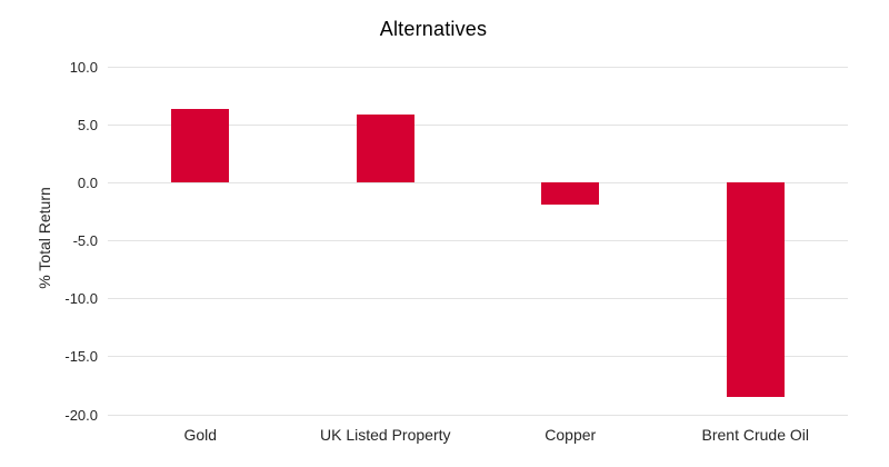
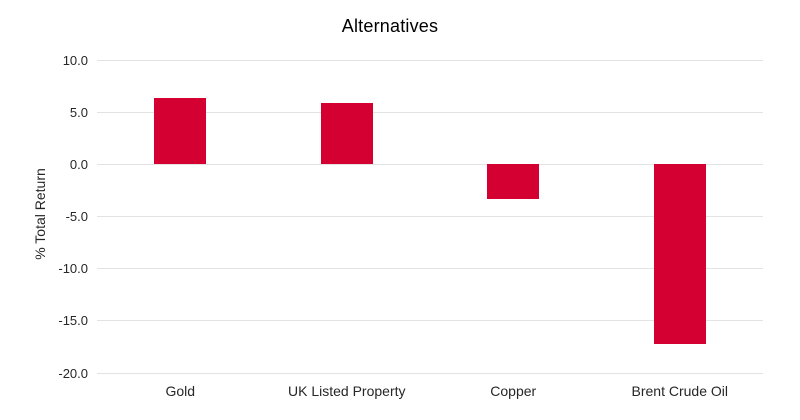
Copper: -1.9 -> -3.3
Brent Crude Oil: -18.5 -> -17.2
